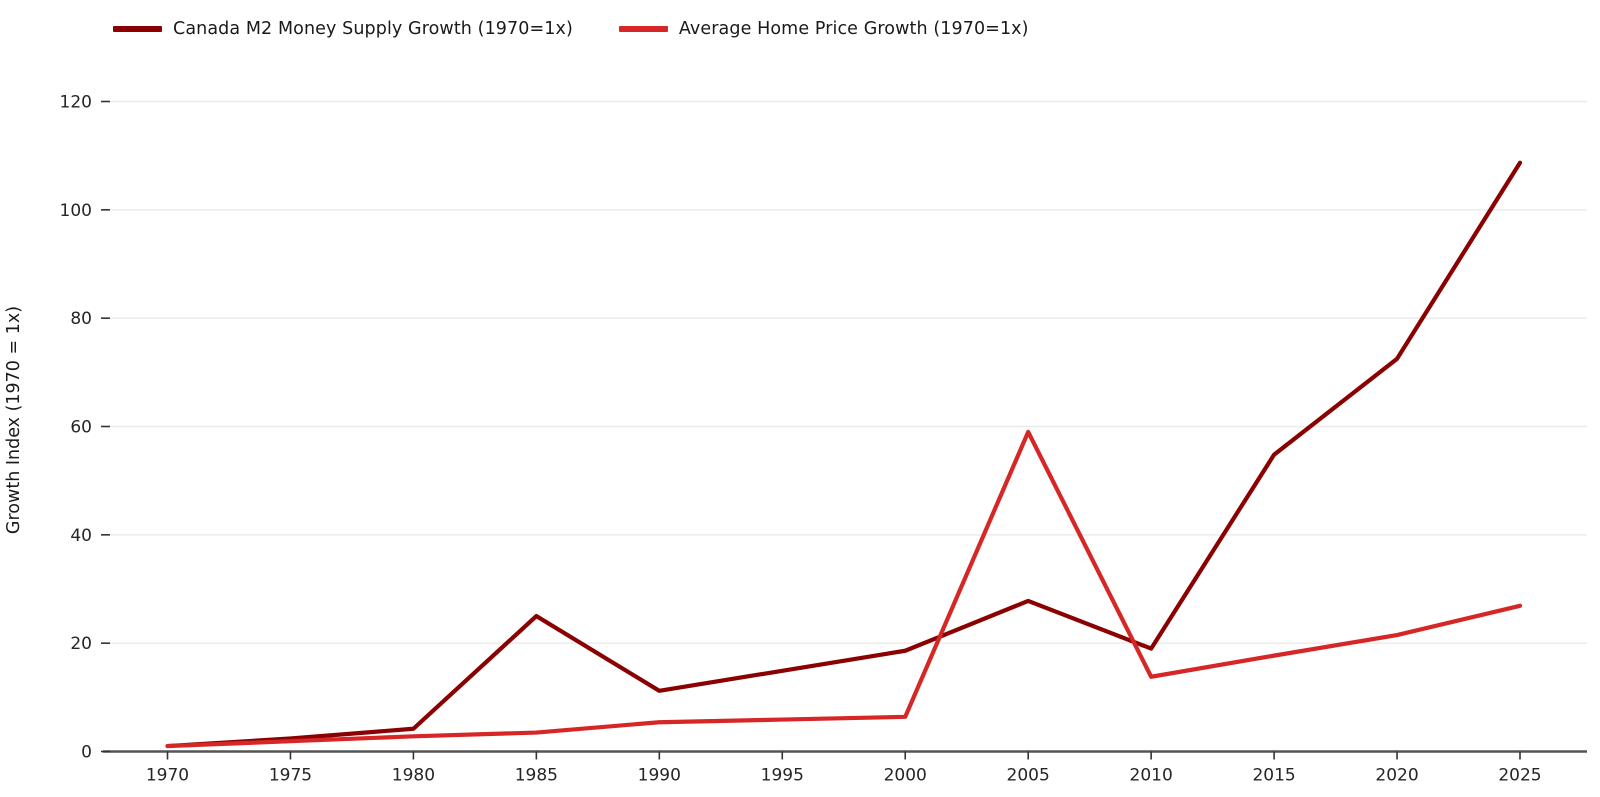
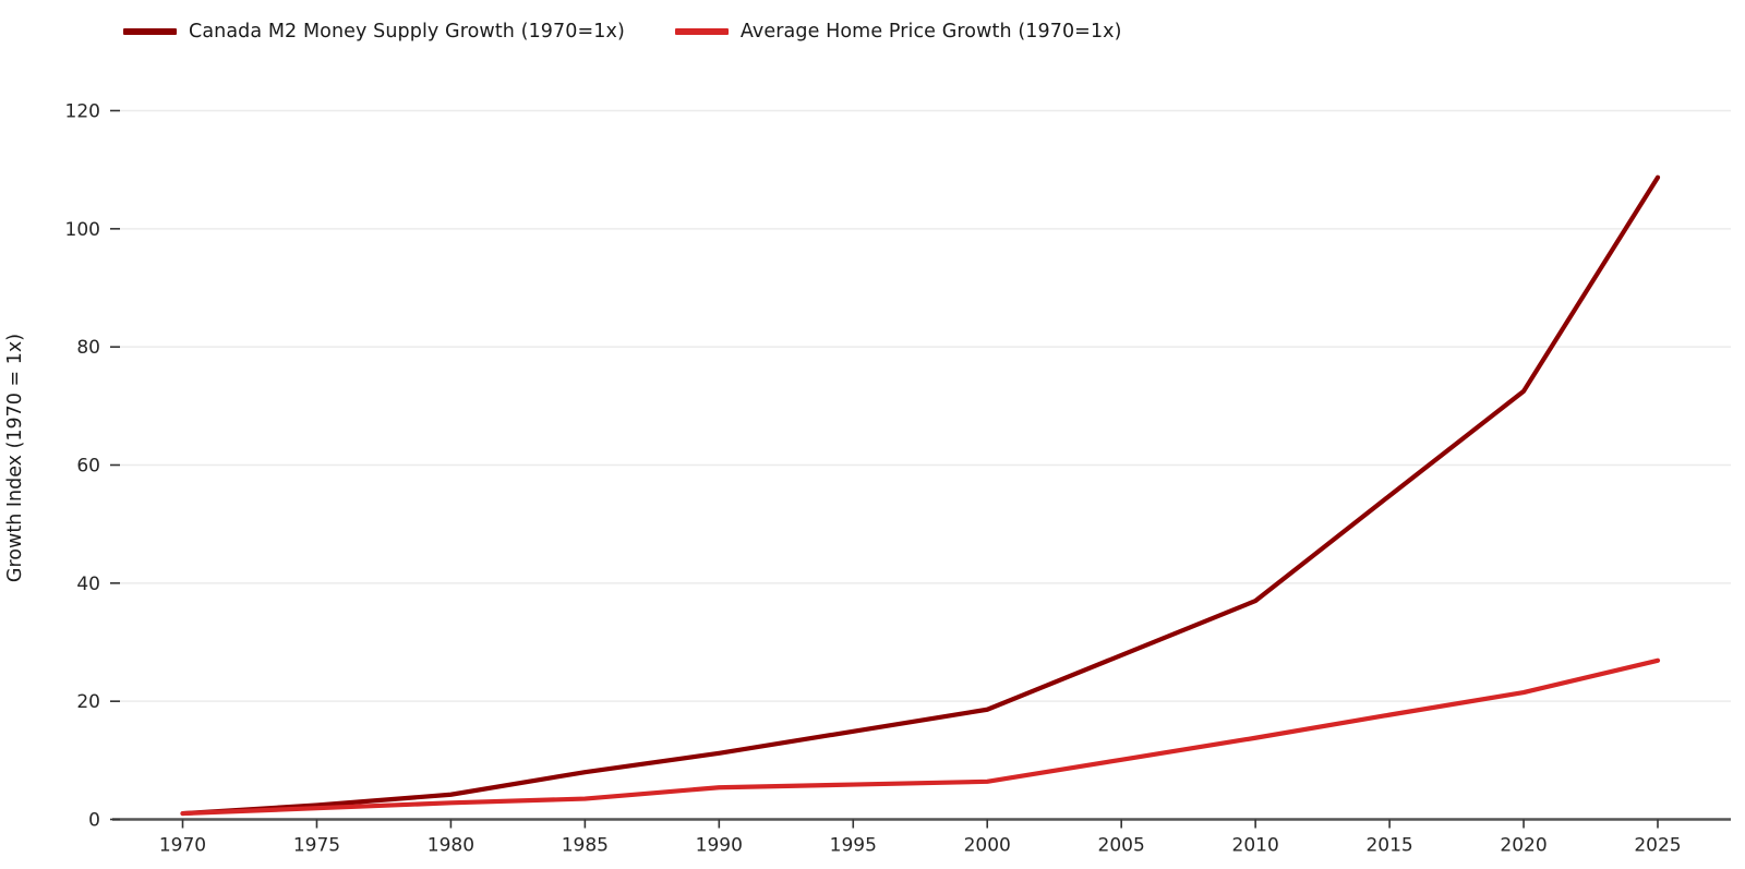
Canada M2 Money Supply Growth (1970=1x)/1985: 25 -> 8
Average Home Price Growth (1970=1x)/2005: 59 -> 10
Canada M2 Money Supply Growth (1970=1x)/2010: 19 -> 37
